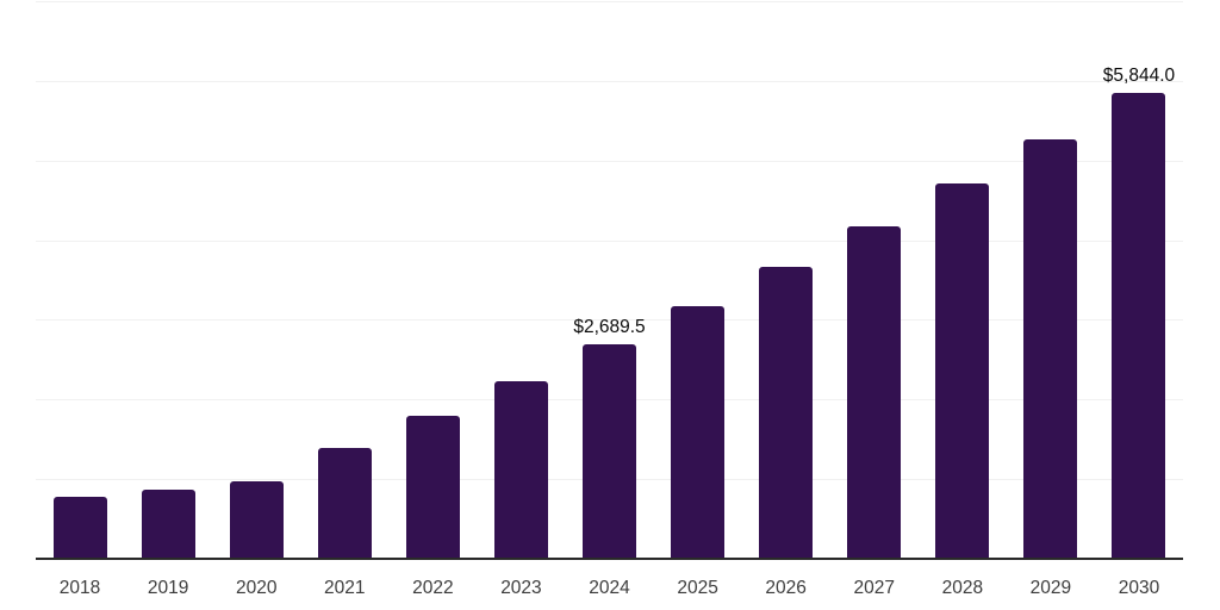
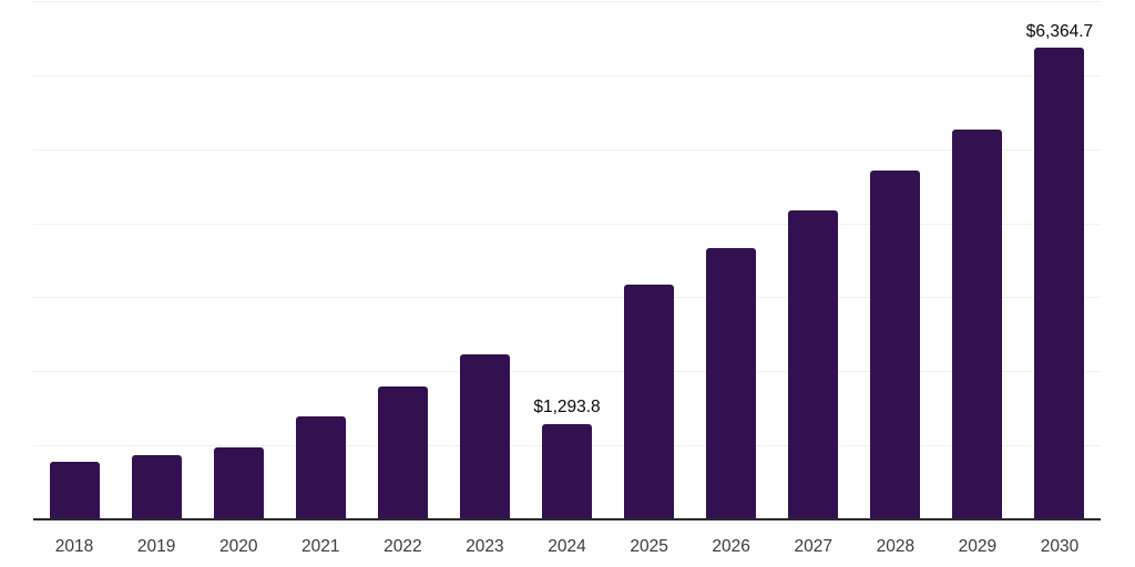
2024: $2,689.5 -> $1,293.8
2030: $5,844.0 -> $6,364.7
